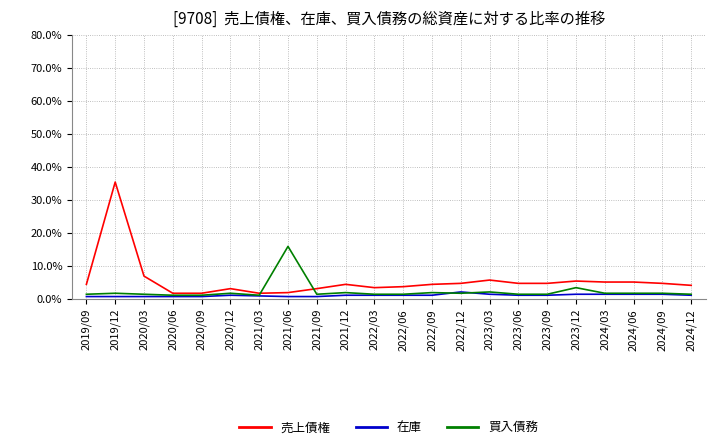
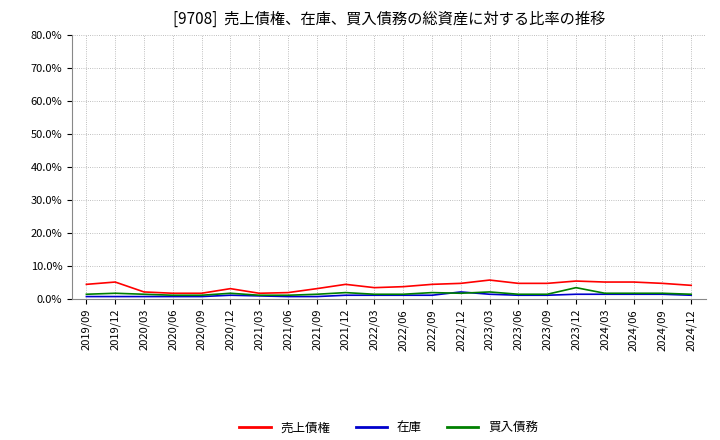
売上債権/2019/12: 35.5% -> 5.2%
売上債権/2020/03: 7.0% -> 2.2%
買入債務/2021/06: 16.0% -> 1.2%
